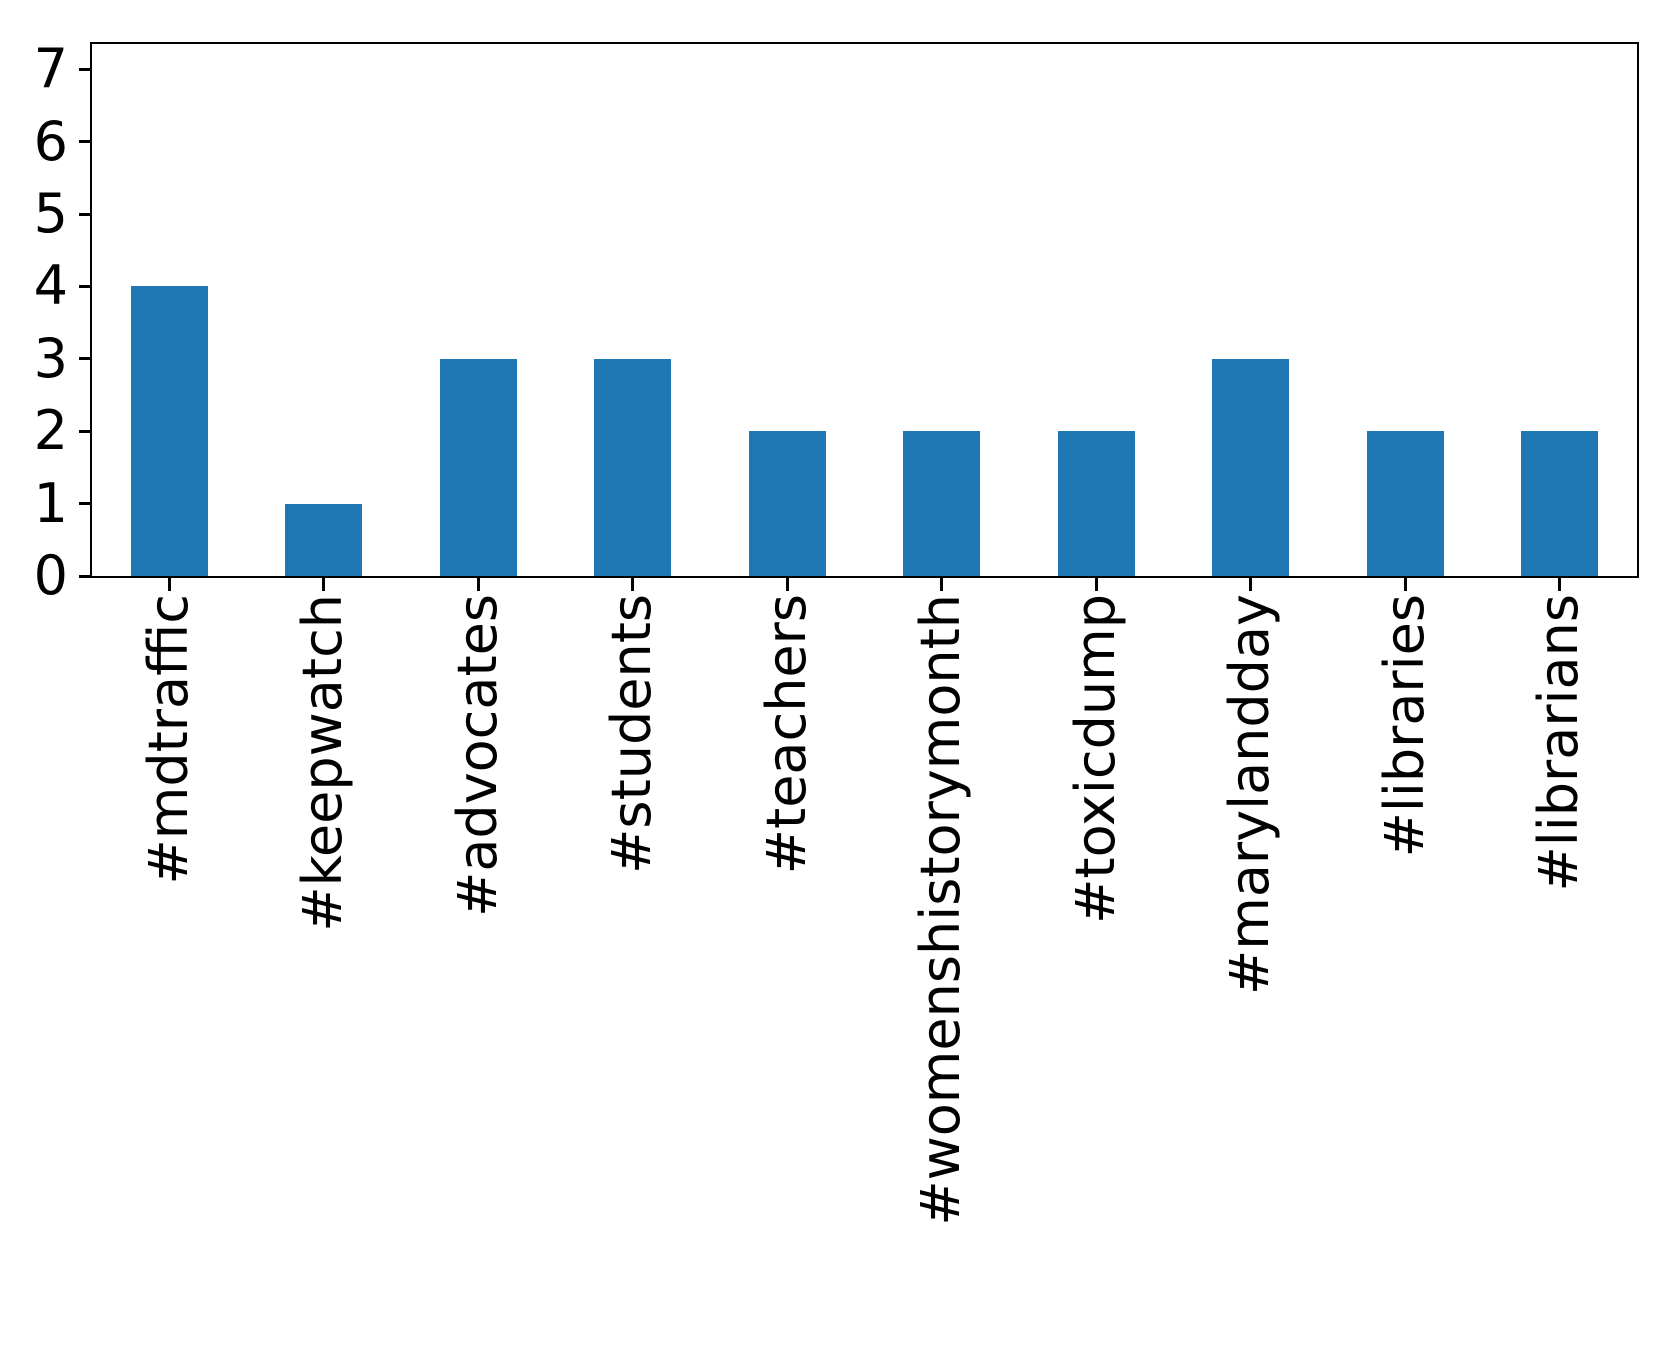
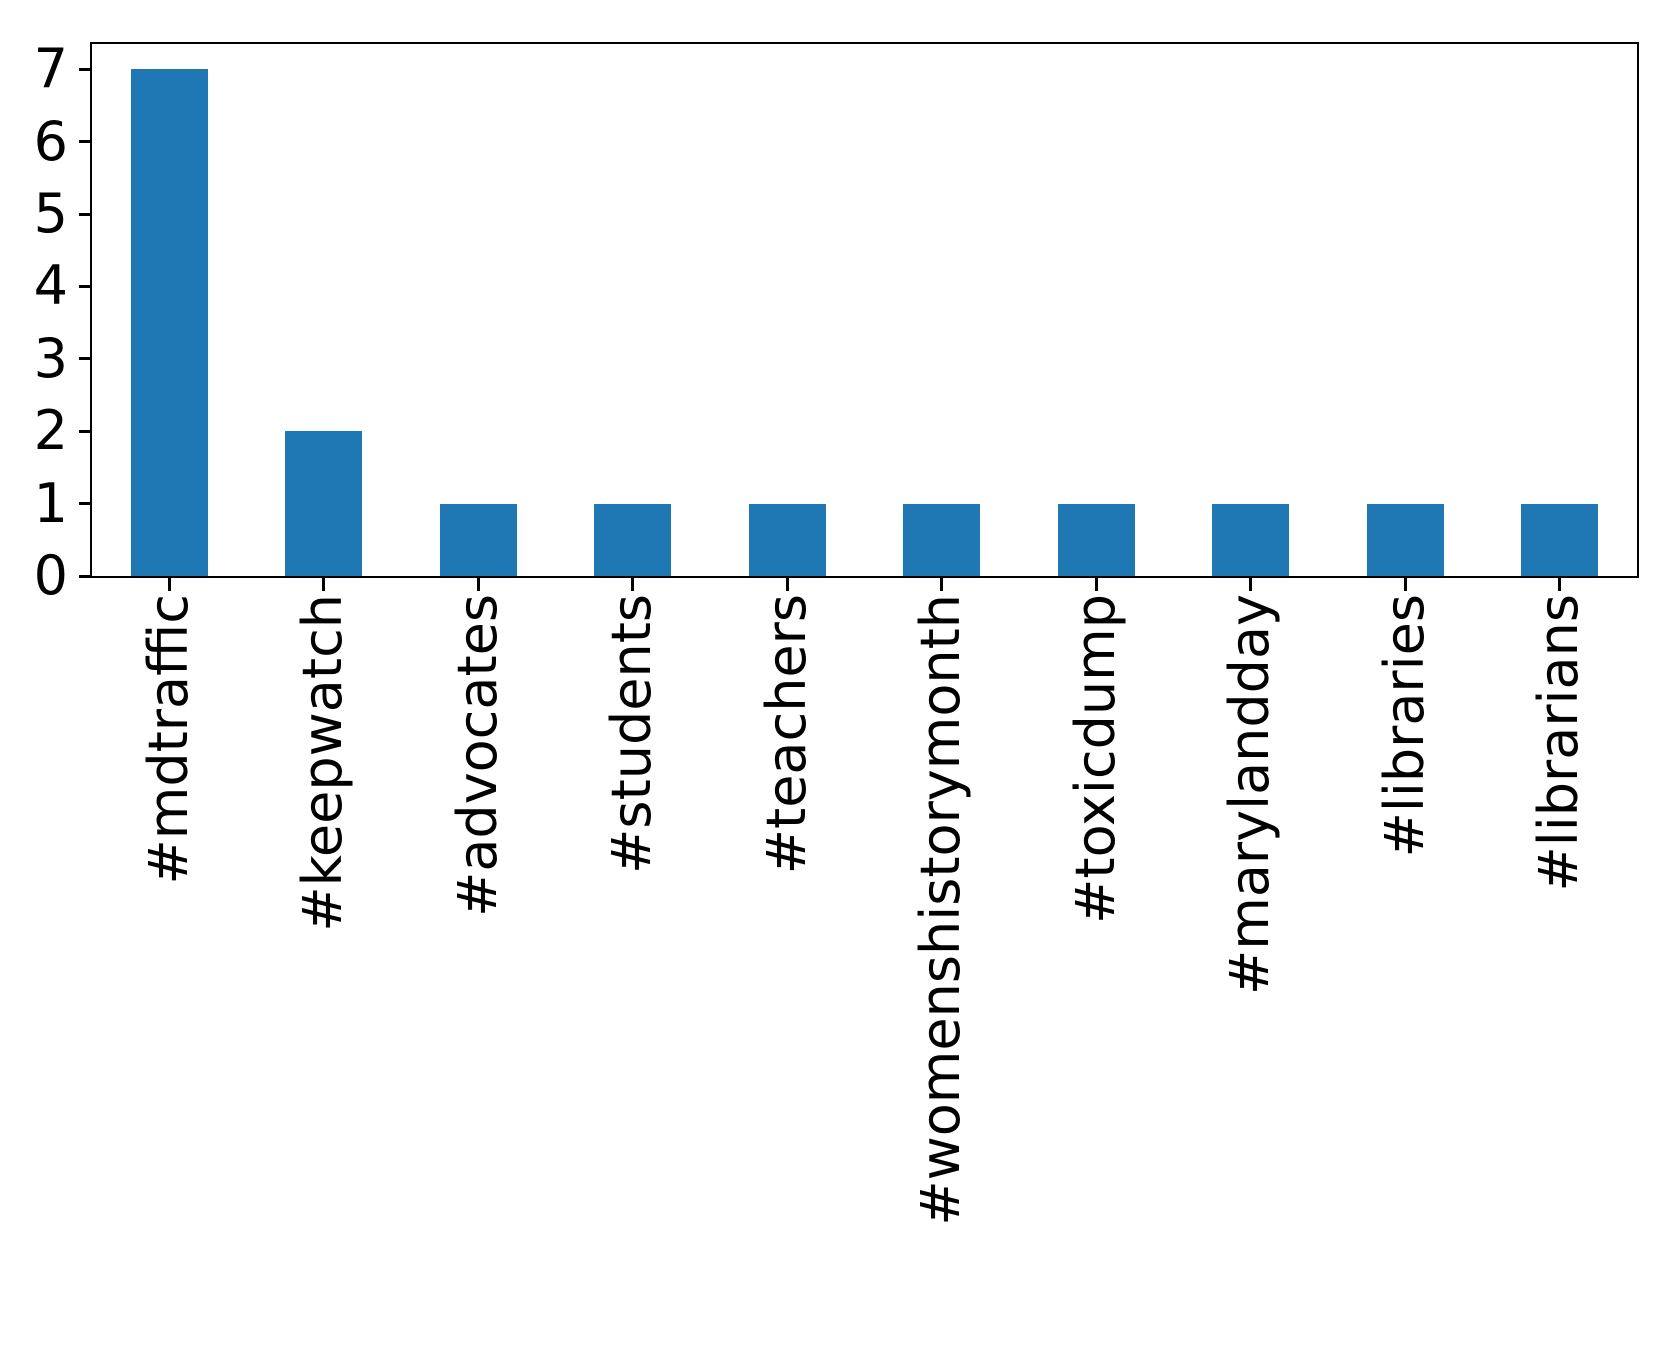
#mdtraffic: 4 -> 7
#keepwatch: 1 -> 2
#advocates: 3 -> 1
#students: 3 -> 1
#teachers: 2 -> 1
#womenshistorymonth: 2 -> 1
#toxicdump: 2 -> 1
#marylandday: 3 -> 1
#libraries: 2 -> 1
#librarians: 2 -> 1
